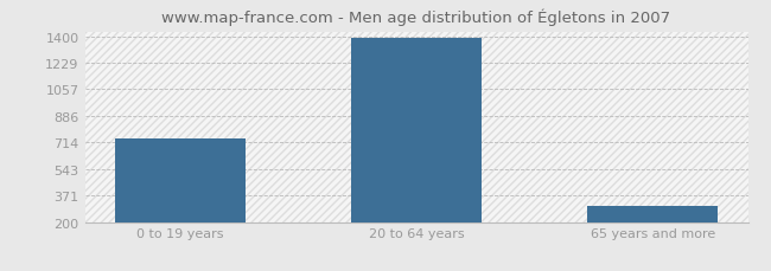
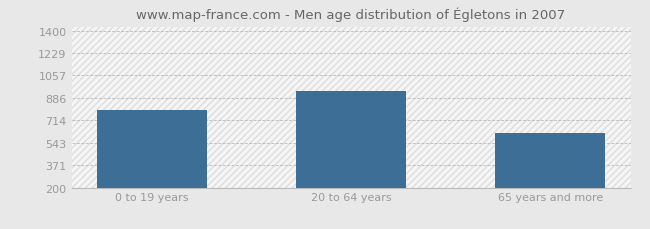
0 to 19 years: 740 -> 790
20 to 64 years: 1390 -> 940
65 years and more: 300 -> 620
